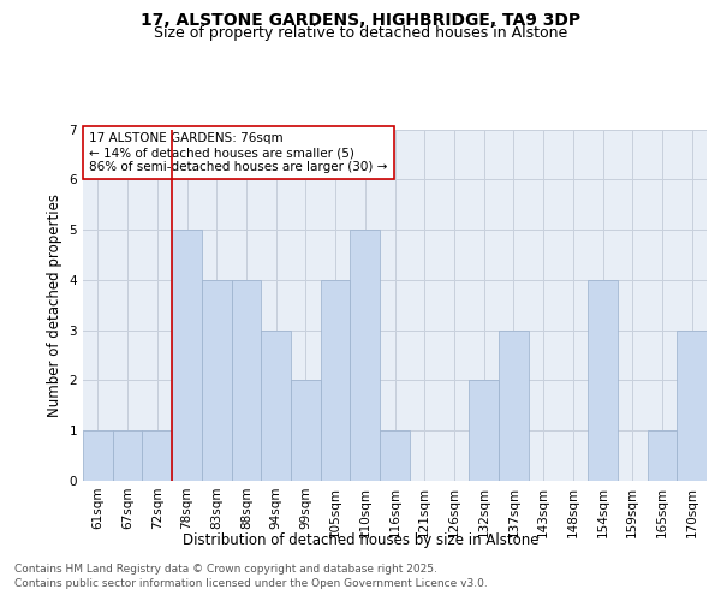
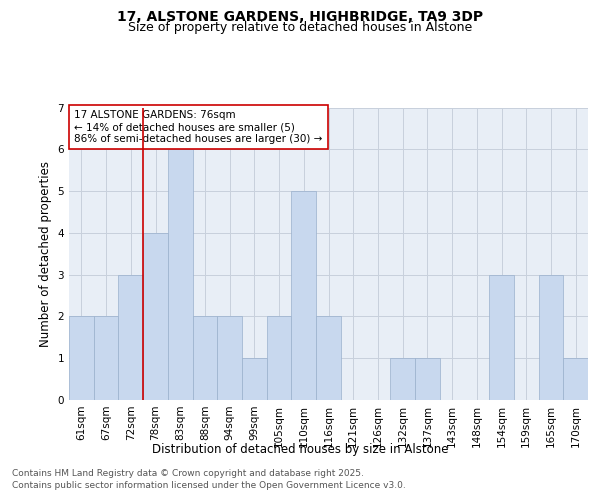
61sqm: 1 -> 2
67sqm: 1 -> 2
72sqm: 1 -> 3
78sqm: 5 -> 4
83sqm: 4 -> 6
88sqm: 4 -> 2
94sqm: 3 -> 2
99sqm: 2 -> 1
105sqm: 4 -> 2
116sqm: 1 -> 2
132sqm: 2 -> 1
137sqm: 3 -> 1
154sqm: 4 -> 3
165sqm: 1 -> 3
170sqm: 3 -> 1
